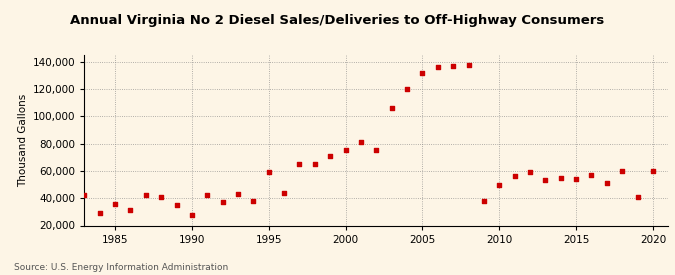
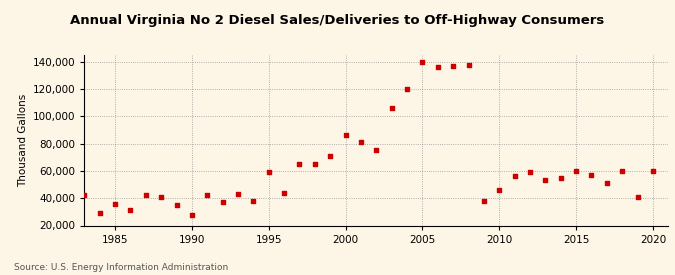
2000: 75,000 -> 86,000
2005: 132,000 -> 140,000
2010: 50,000 -> 46,000
2015: 54,000 -> 60,000
